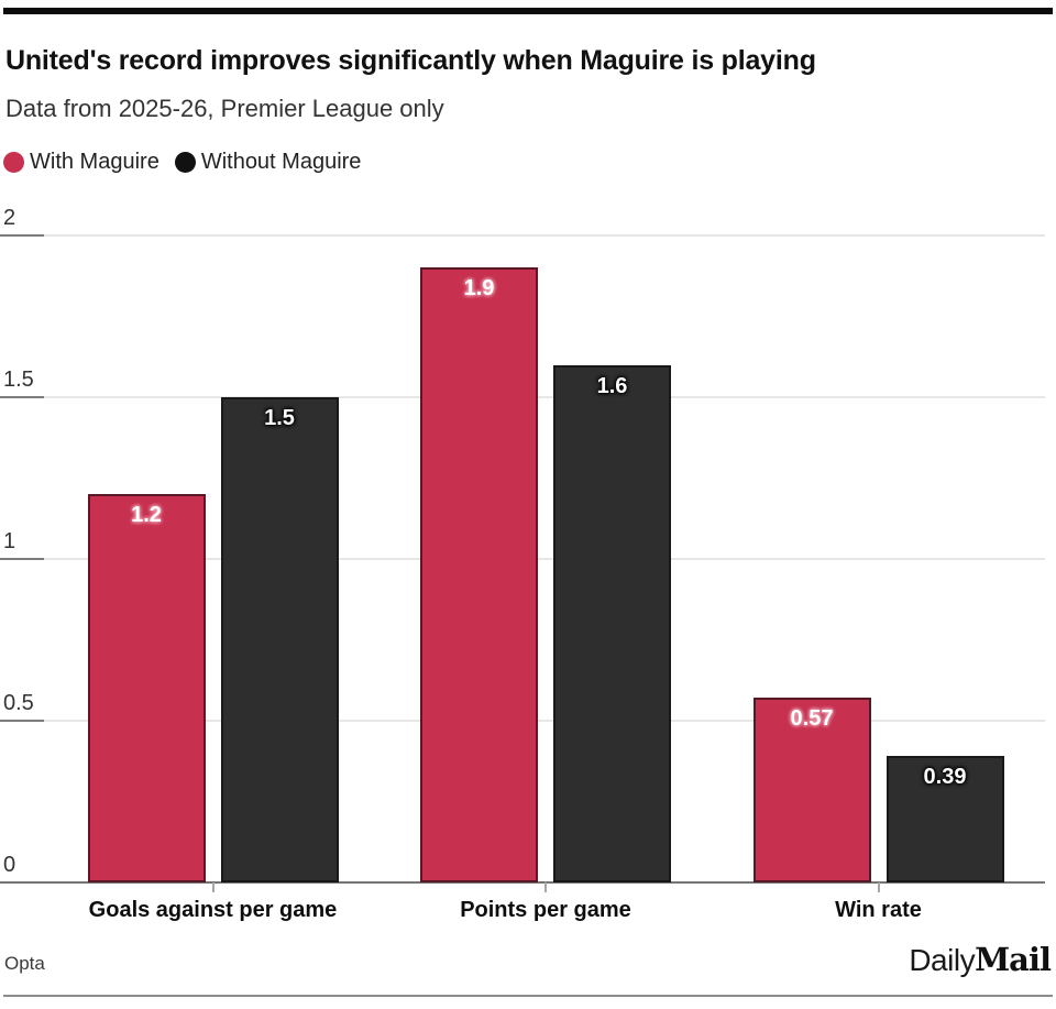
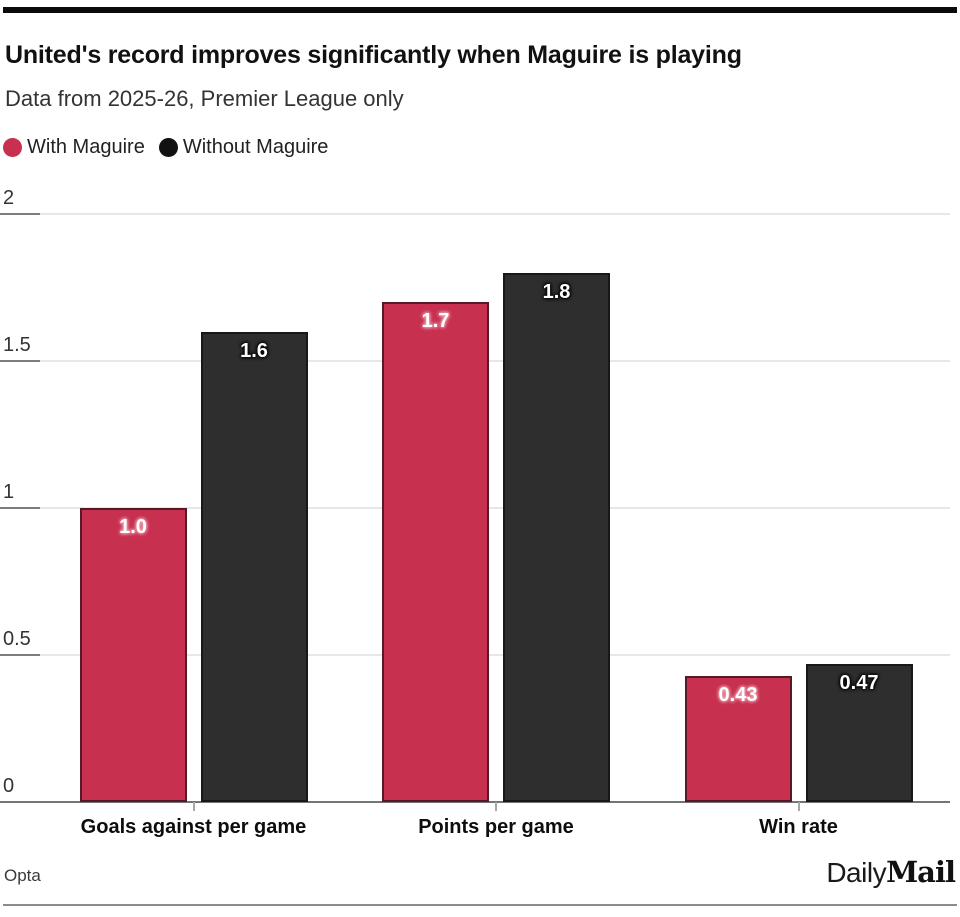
With Maguire/Goals against per game: 1.2 -> 1.0
Without Maguire/Goals against per game: 1.5 -> 1.6
With Maguire/Points per game: 1.9 -> 1.7
Without Maguire/Points per game: 1.6 -> 1.8
With Maguire/Win rate: 0.57 -> 0.43
Without Maguire/Win rate: 0.39 -> 0.47
